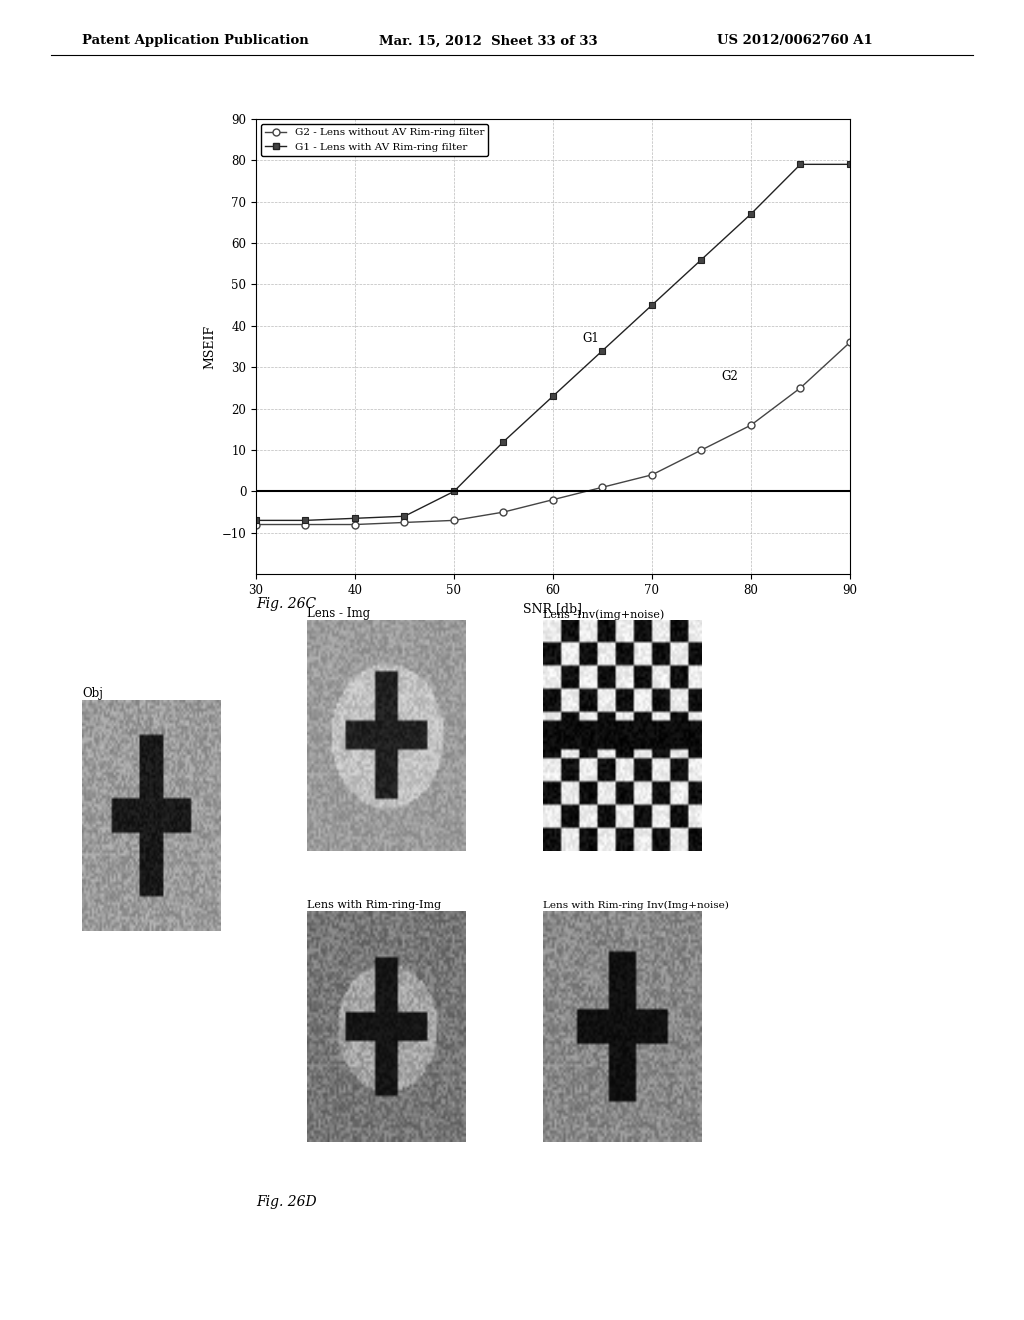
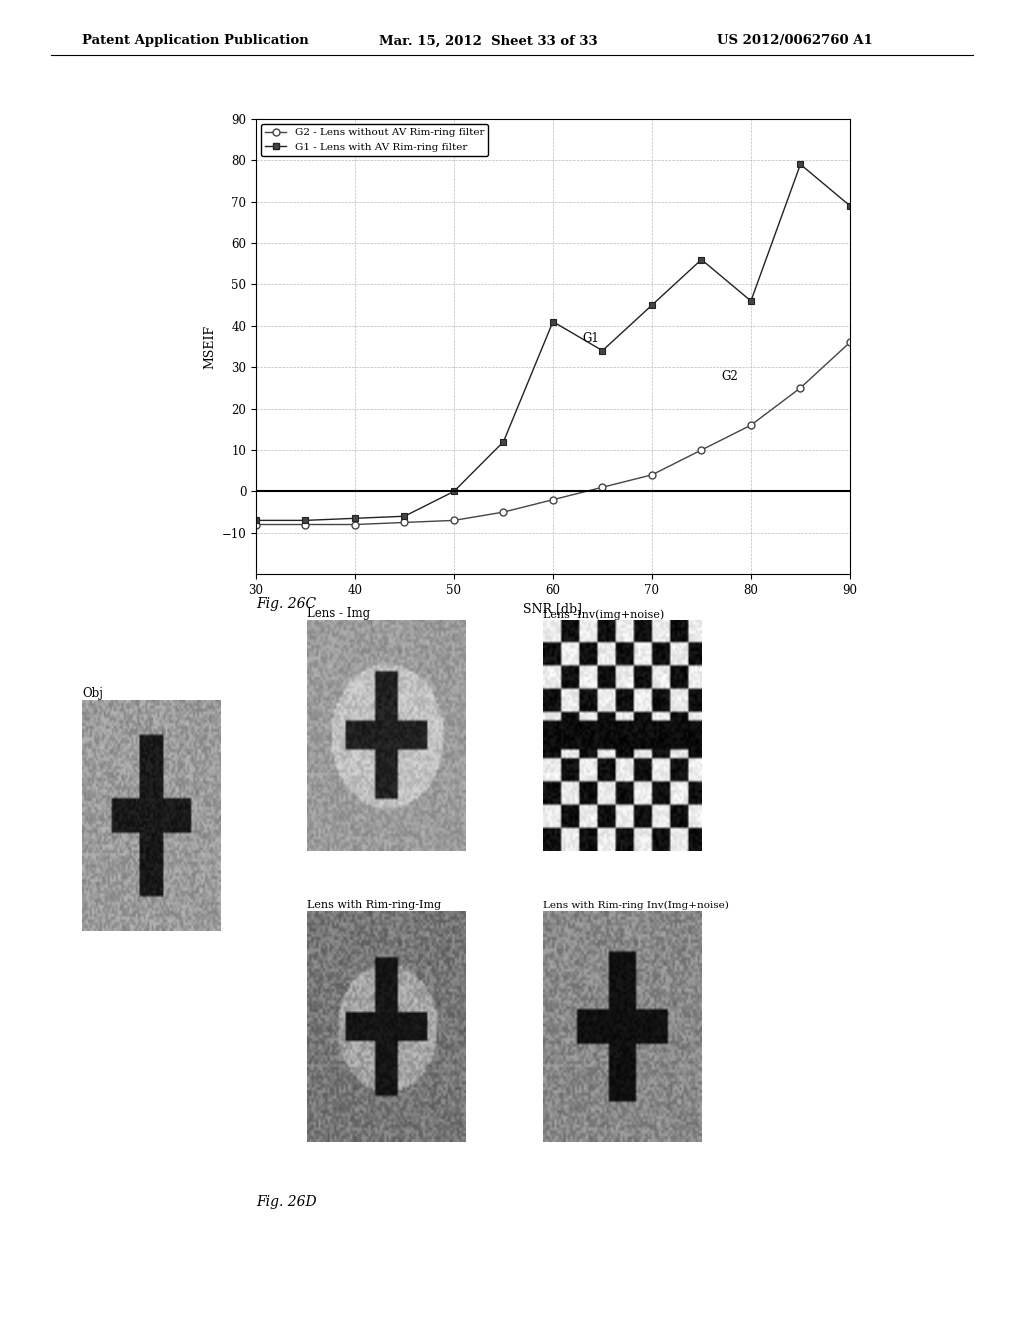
G1 - Lens with AV Rim-ring filter/60: 23.0 -> 41.0
G1 - Lens with AV Rim-ring filter/80: 67.0 -> 46.0
G1 - Lens with AV Rim-ring filter/90: 79.0 -> 69.0
